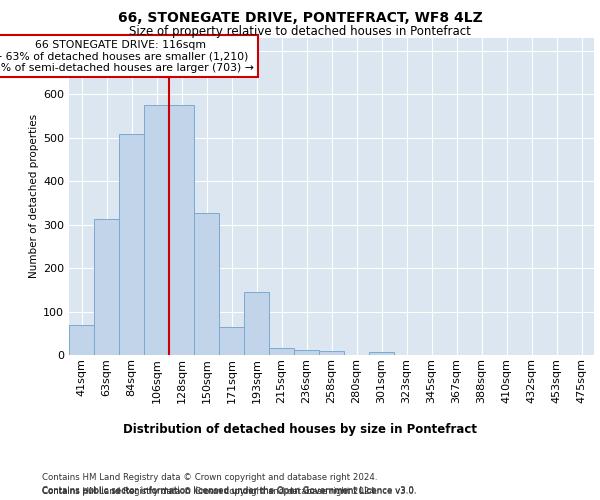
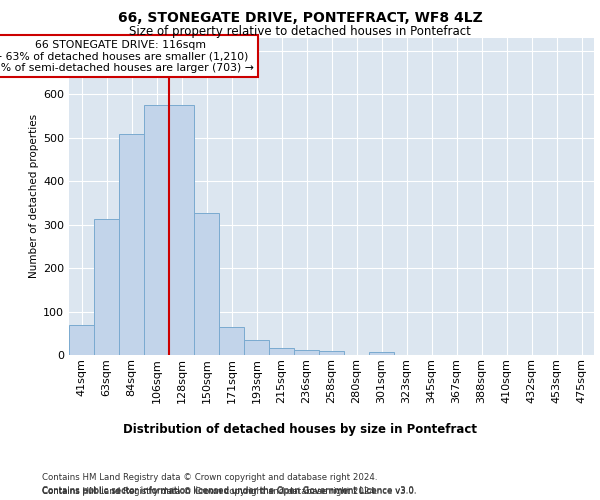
193sqm: 145 -> 35
